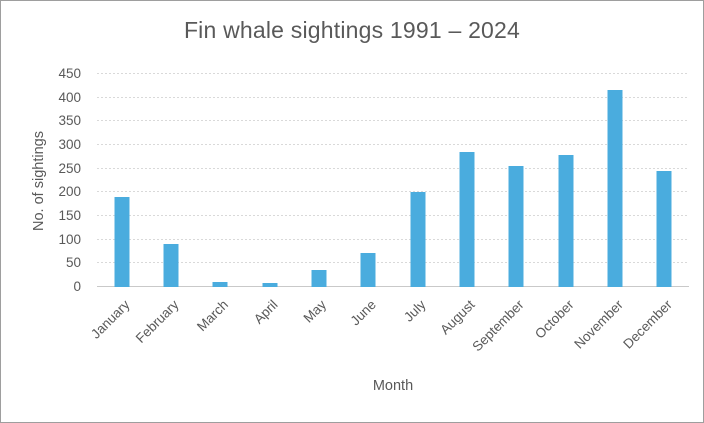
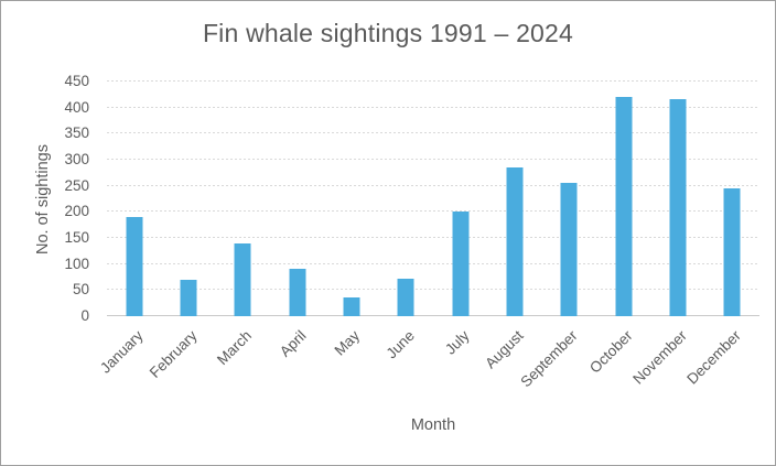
February: 90 -> 70
March: 10 -> 140
April: 10 -> 90
October: 280 -> 420
